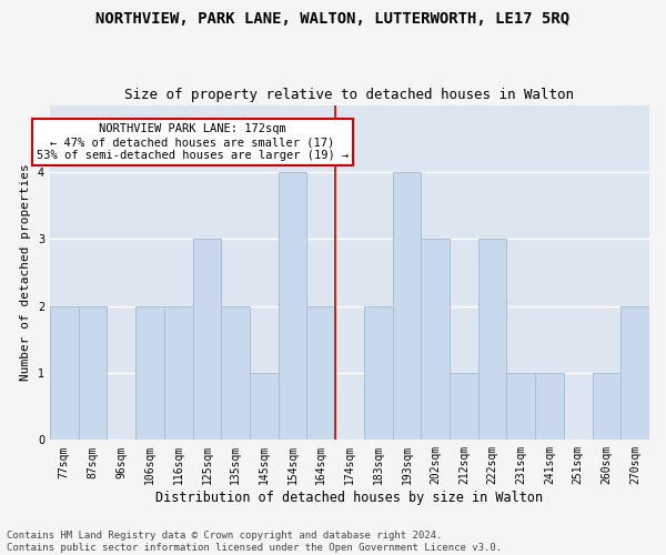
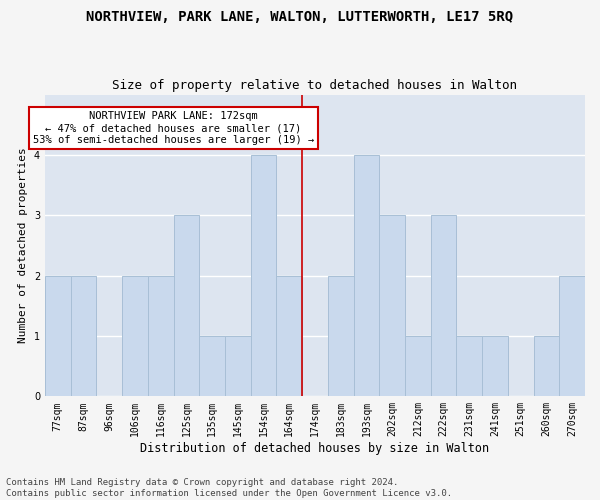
135sqm: 2 -> 1
